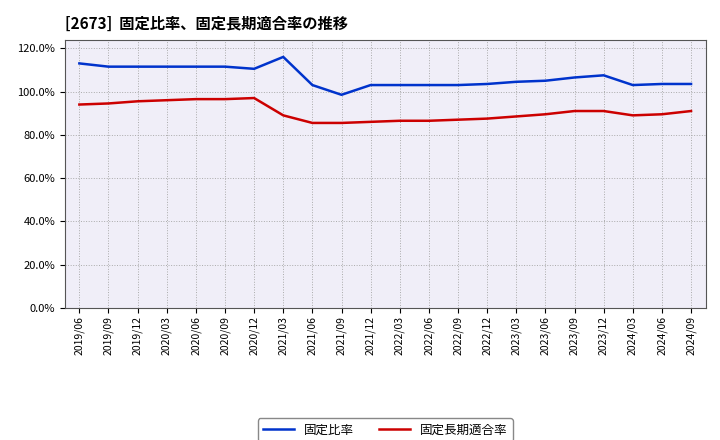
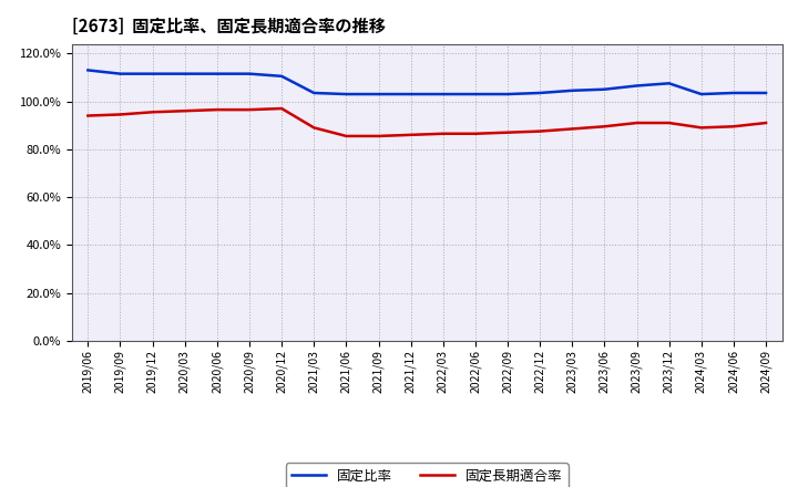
固定比率/2021/03: 116.0% -> 103.5%
固定比率/2021/09: 98.5% -> 103.0%
